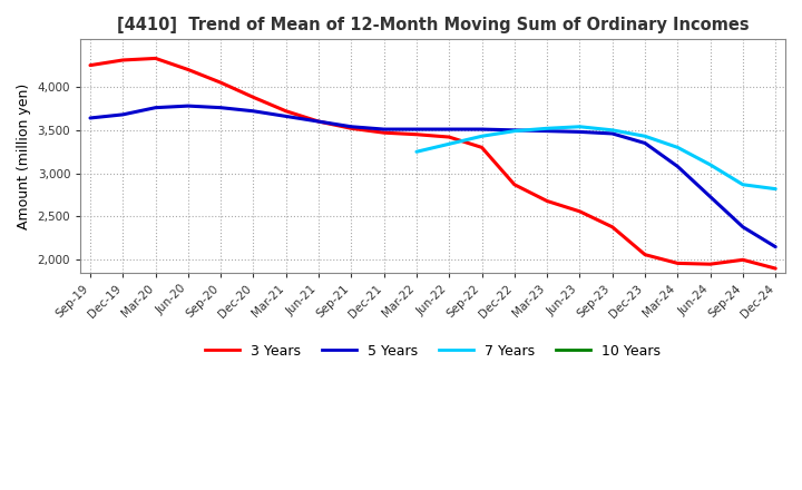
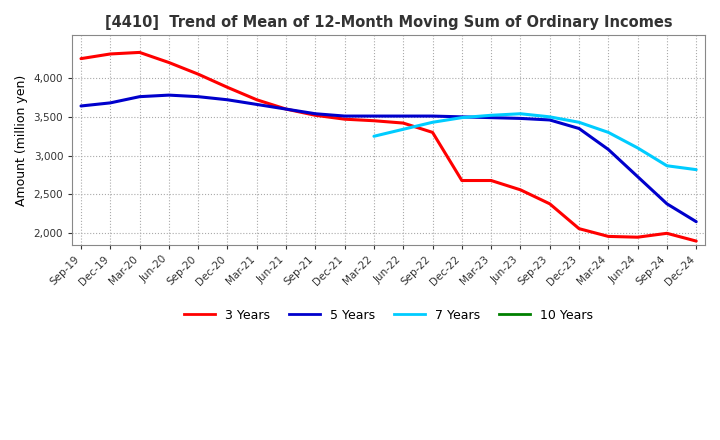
3 Years/Dec-22: 2,870 -> 2,680
